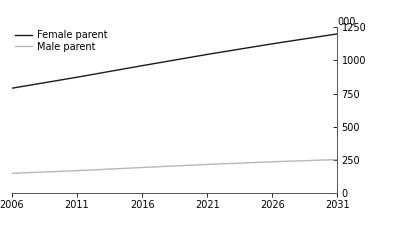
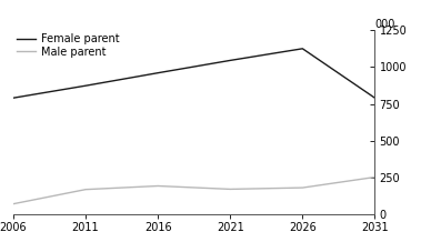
Male parent/2006: 150 -> 70
Male parent/2021: 220 -> 170
Male parent/2026: 240 -> 180
Female parent/2031: 1200 -> 790
